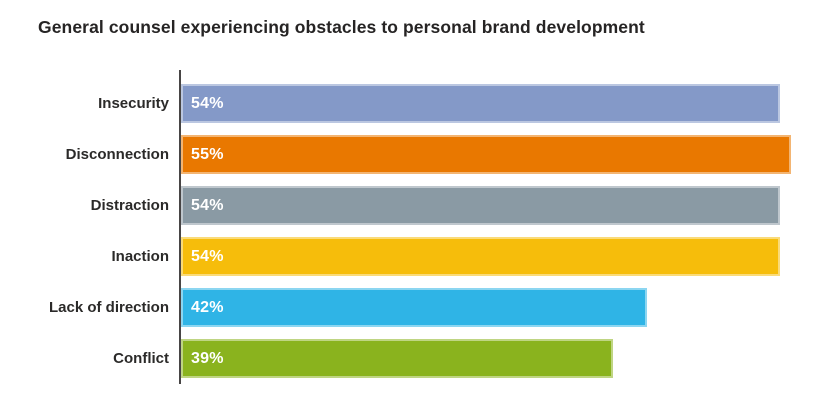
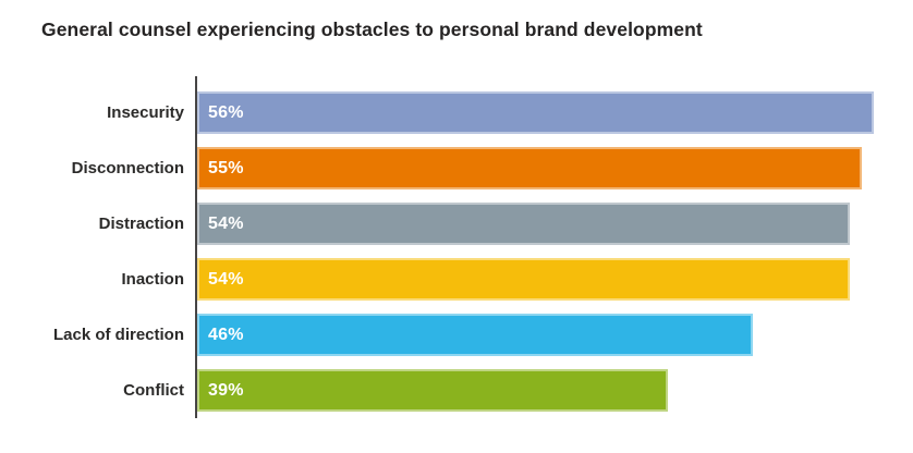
Insecurity: 54% -> 56%
Lack of direction: 42% -> 46%
